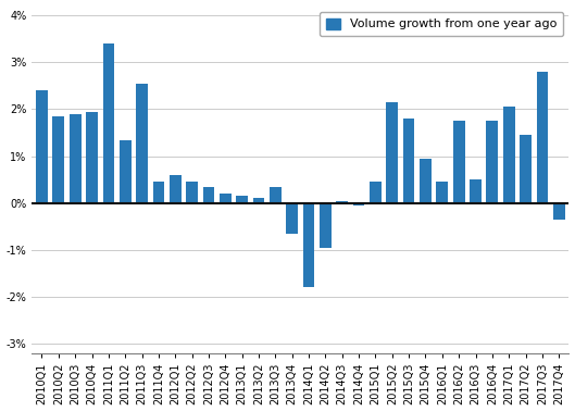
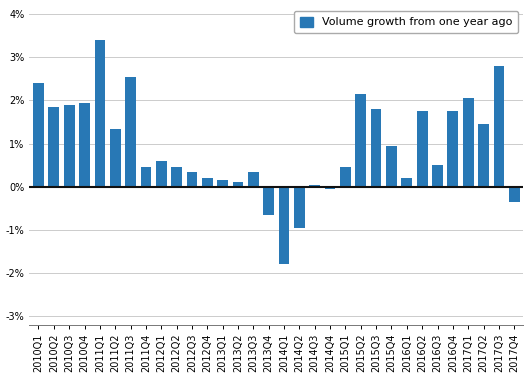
2016Q1: 0.45% -> 0.20%
